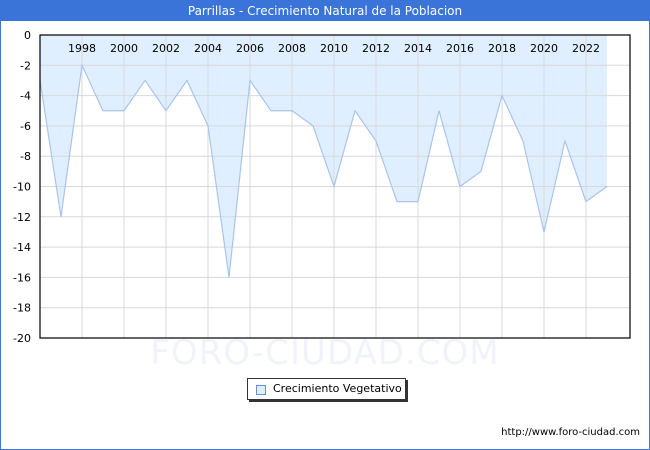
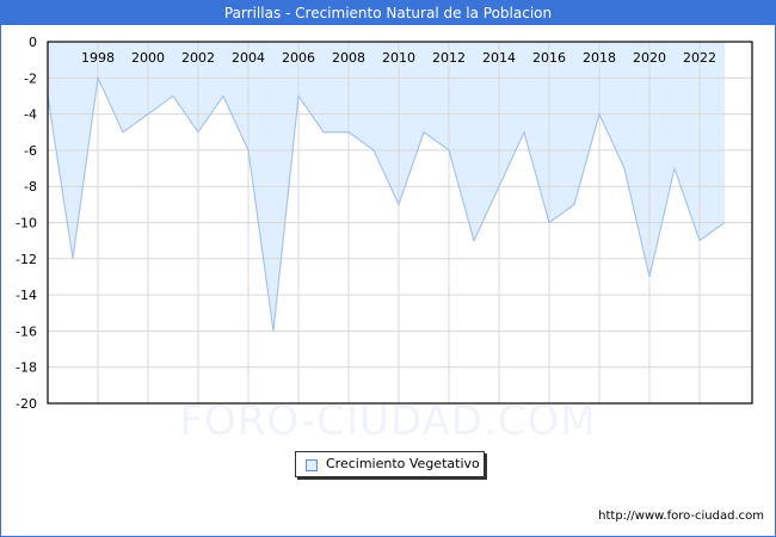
2000: -5 -> -4
2010: -10 -> -9
2012: -7 -> -6
2014: -11 -> -8
